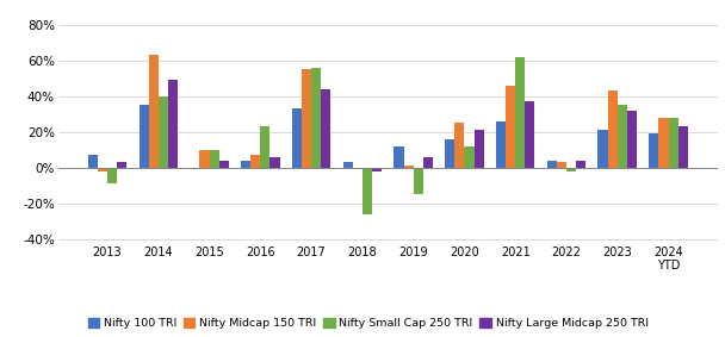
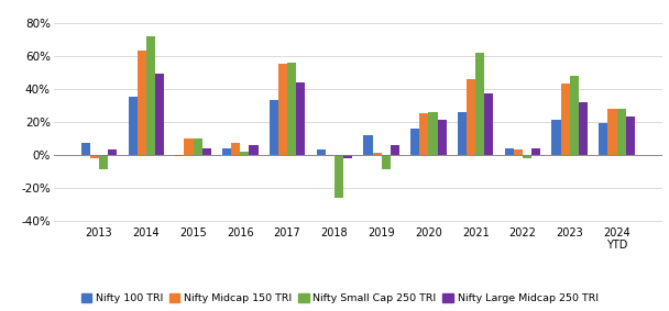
Nifty Small Cap 250 TRI/2014: 40% -> 72%
Nifty Small Cap 250 TRI/2016: 23% -> 2%
Nifty Small Cap 250 TRI/2019: -15% -> -9%
Nifty Small Cap 250 TRI/2020: 12% -> 26%
Nifty Small Cap 250 TRI/2023: 35% -> 48%
